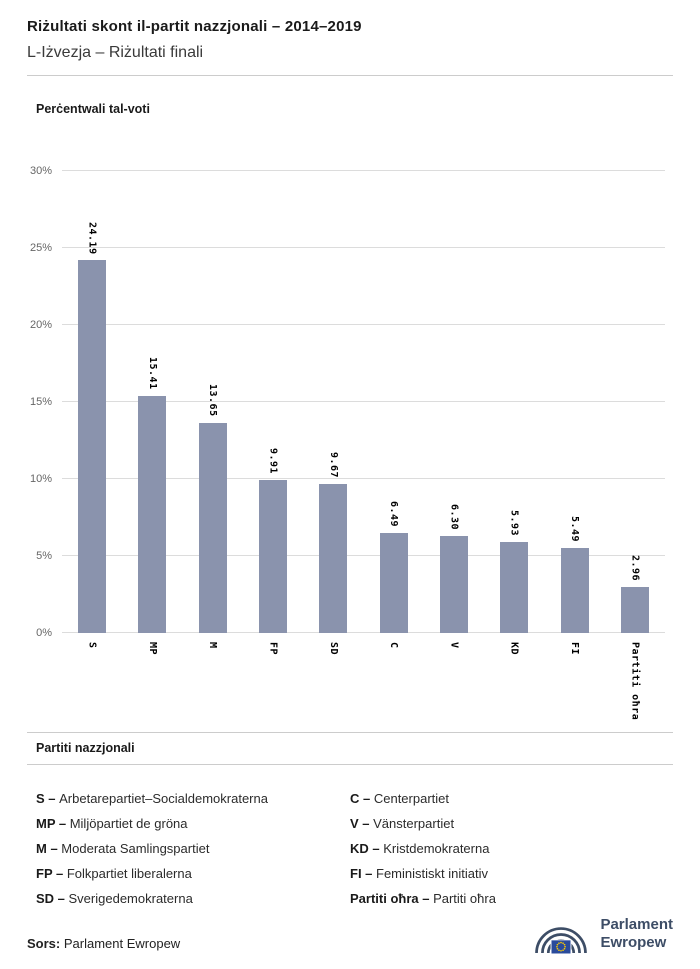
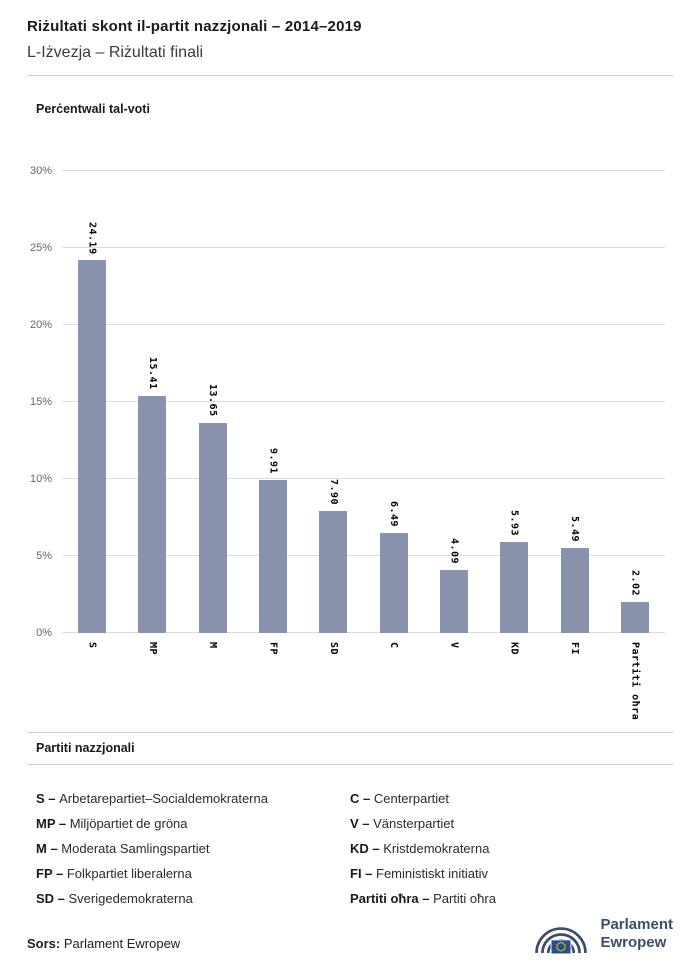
SD: 9.67 -> 7.90
V: 6.30 -> 4.09
Partiti oħra: 2.96 -> 2.02
